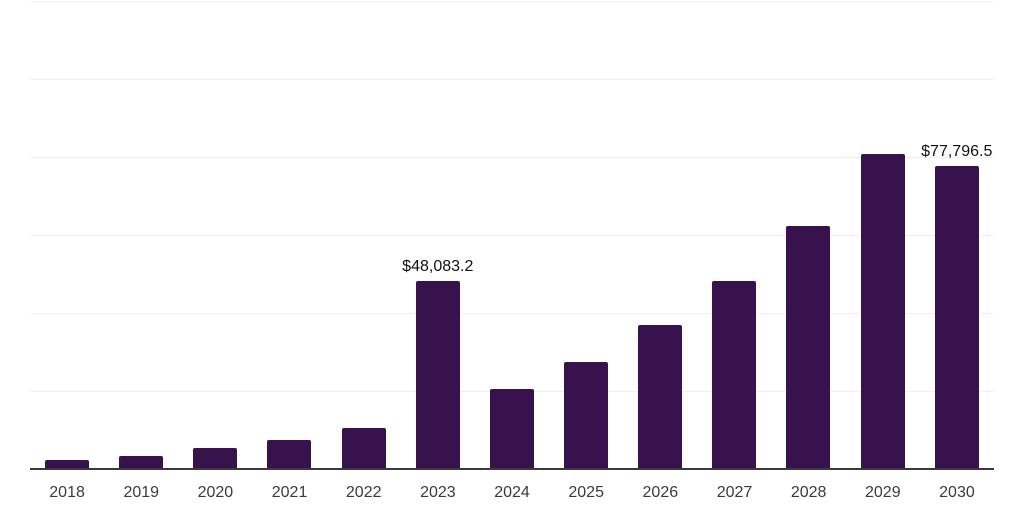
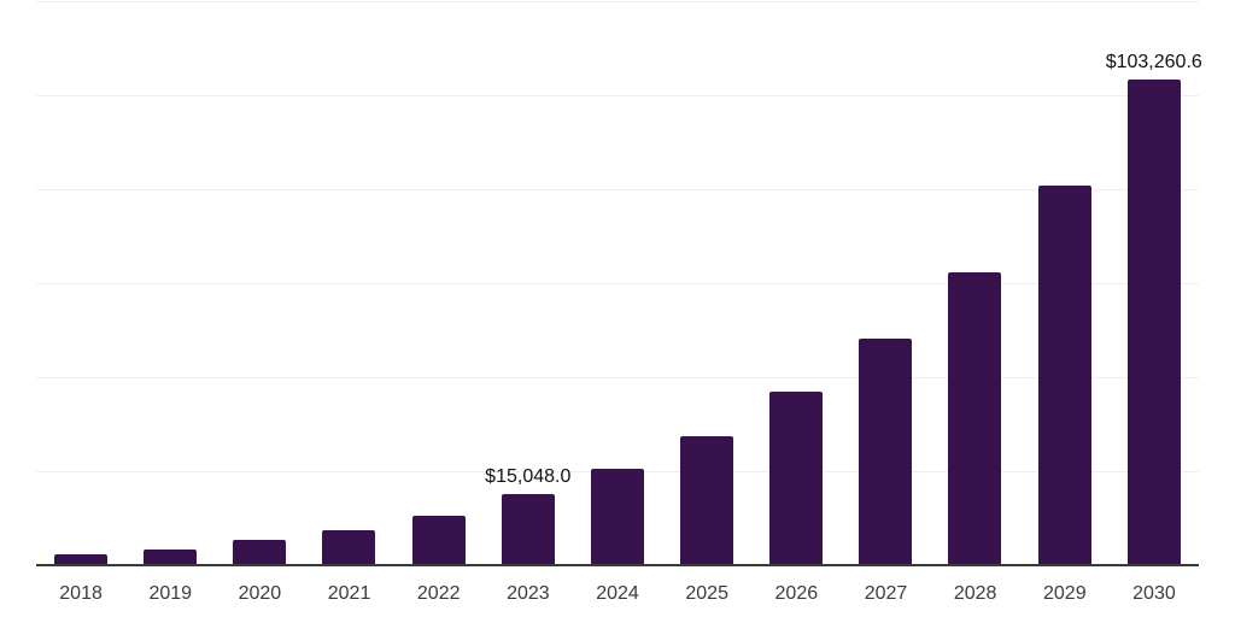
2023: $48,083.2 -> $15,048.0
2030: $77,796.5 -> $103,260.6
